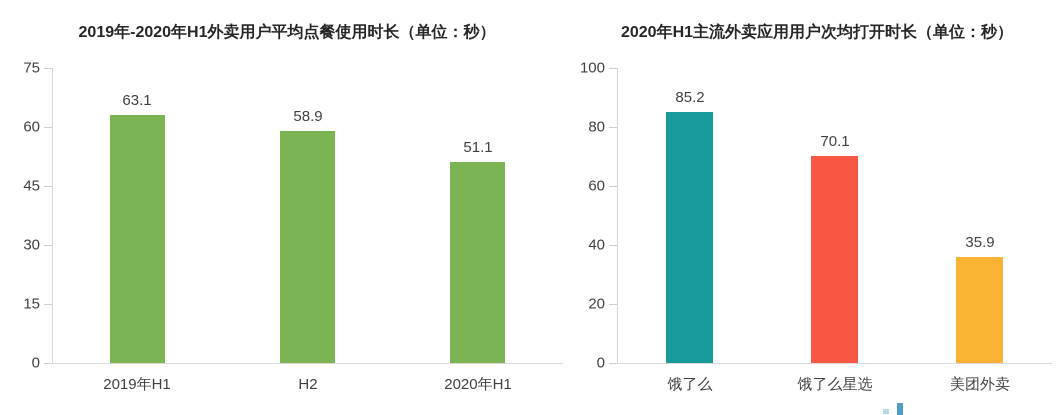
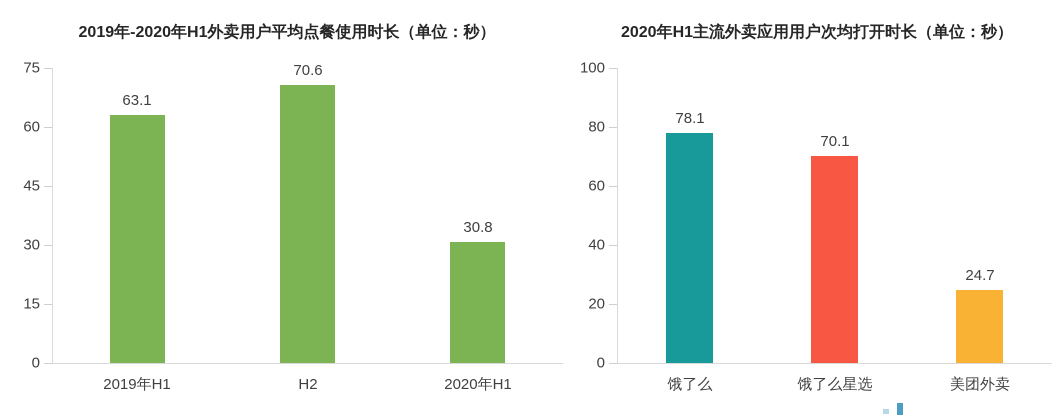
2019年-2020年H1外卖用户平均点餐使用时长（单位：秒）/H2: 58.9 -> 70.6
2019年-2020年H1外卖用户平均点餐使用时长（单位：秒）/2020年H1: 51.1 -> 30.8
2020年H1主流外卖应用用户次均打开时长（单位：秒）/饿了么: 85.2 -> 78.1
2020年H1主流外卖应用用户次均打开时长（单位：秒）/美团外卖: 35.9 -> 24.7
